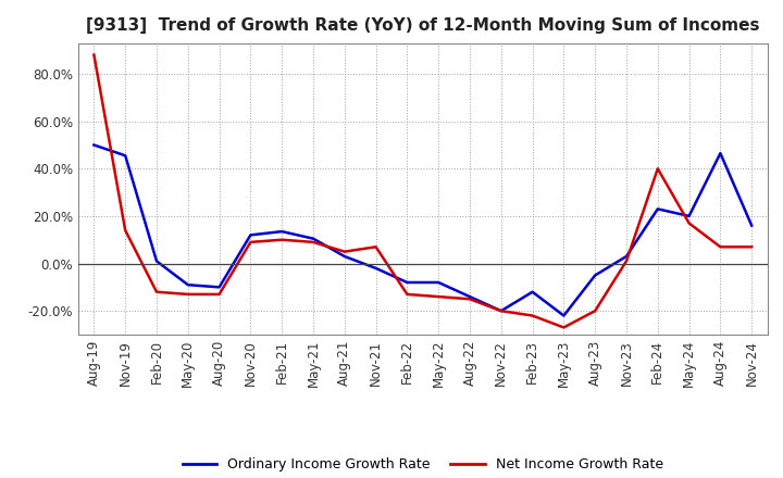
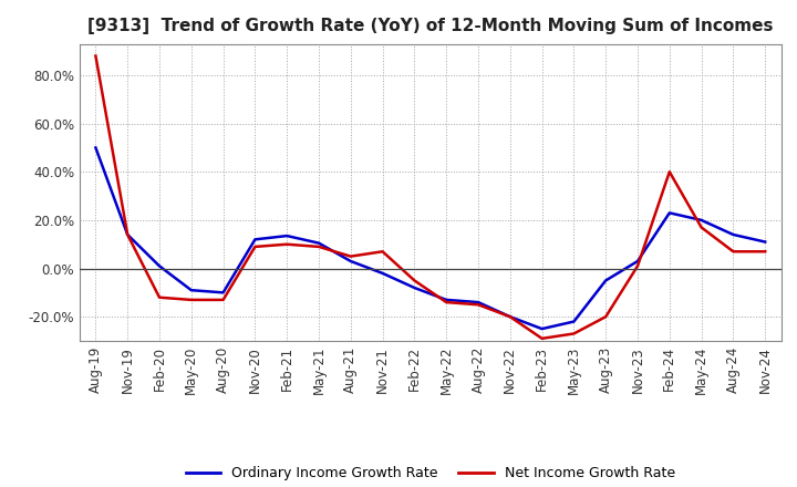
Ordinary Income Growth Rate/Nov-19: 45.5% -> 14.0%
Net Income Growth Rate/Feb-22: -13% -> -5%
Ordinary Income Growth Rate/May-22: -8.0% -> -13.0%
Ordinary Income Growth Rate/Feb-23: -12.0% -> -25.0%
Net Income Growth Rate/Feb-23: -22% -> -29%
Ordinary Income Growth Rate/Aug-24: 46.5% -> 14.0%
Ordinary Income Growth Rate/Nov-24: 16.0% -> 11.0%
